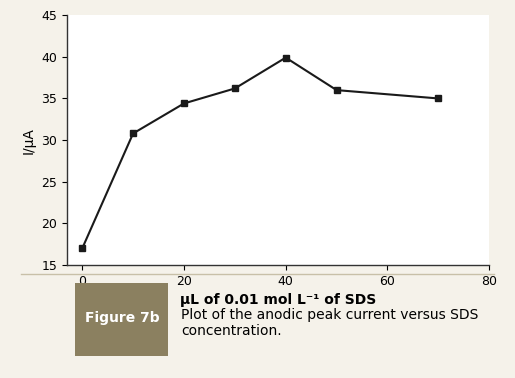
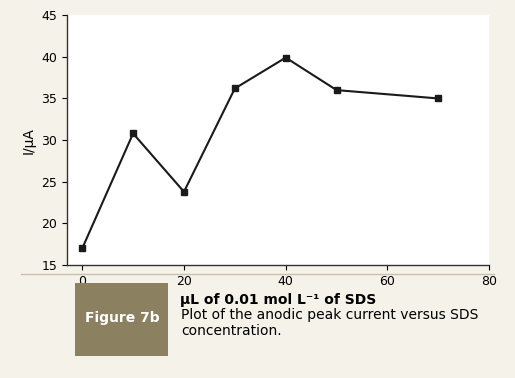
20: 34.4 -> 23.8
